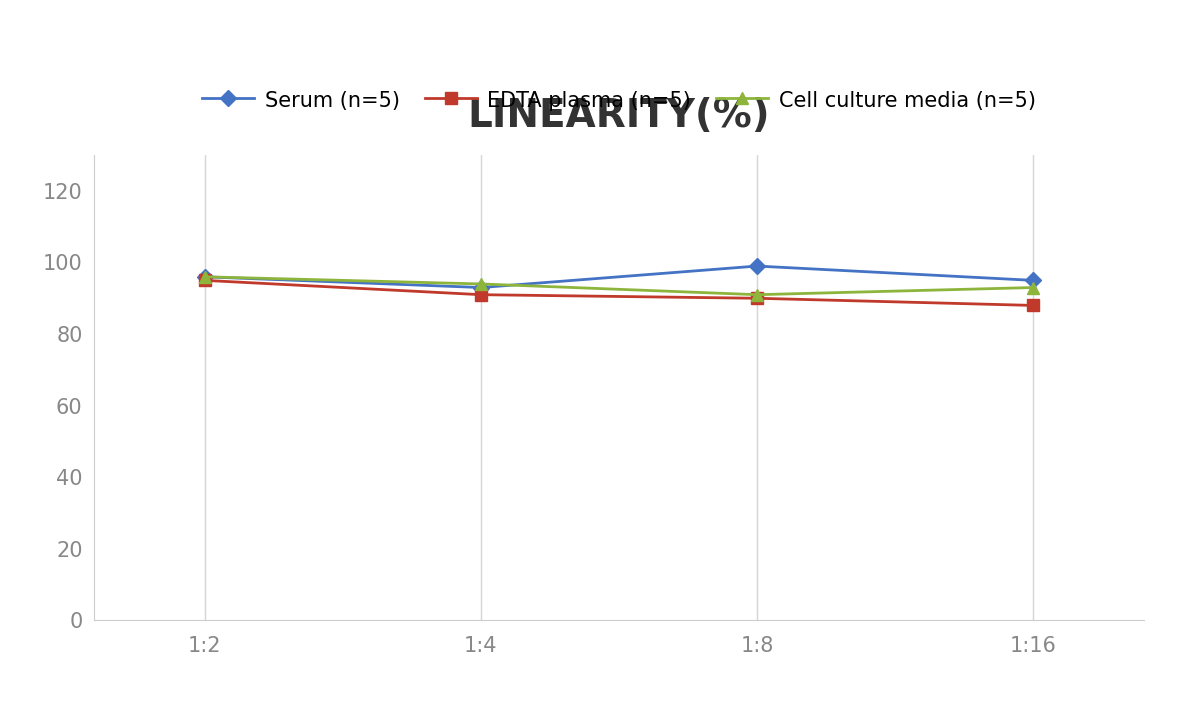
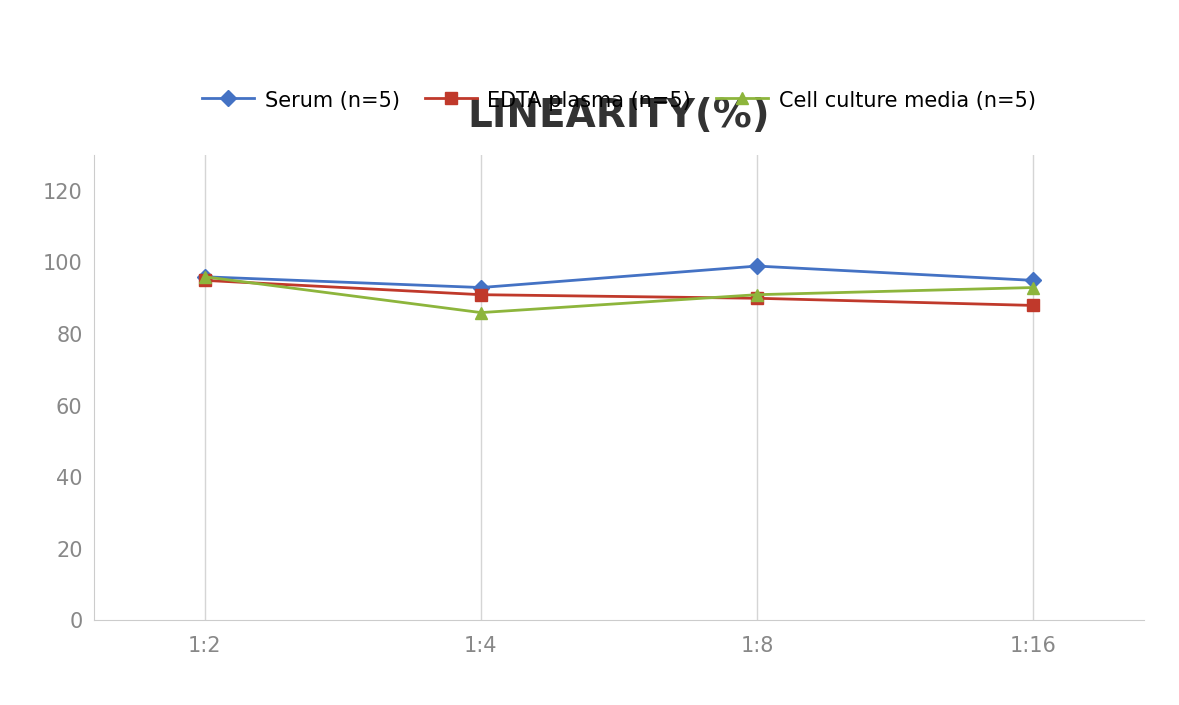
Cell culture media (n=5)/1:4: 94 -> 86
